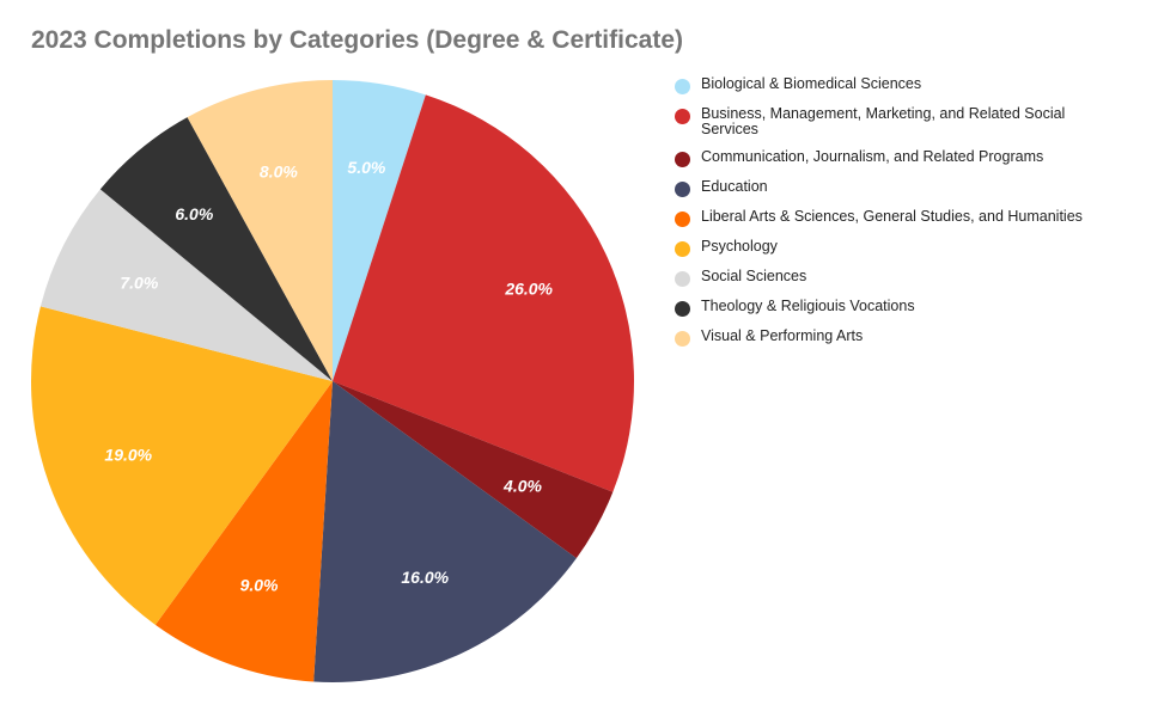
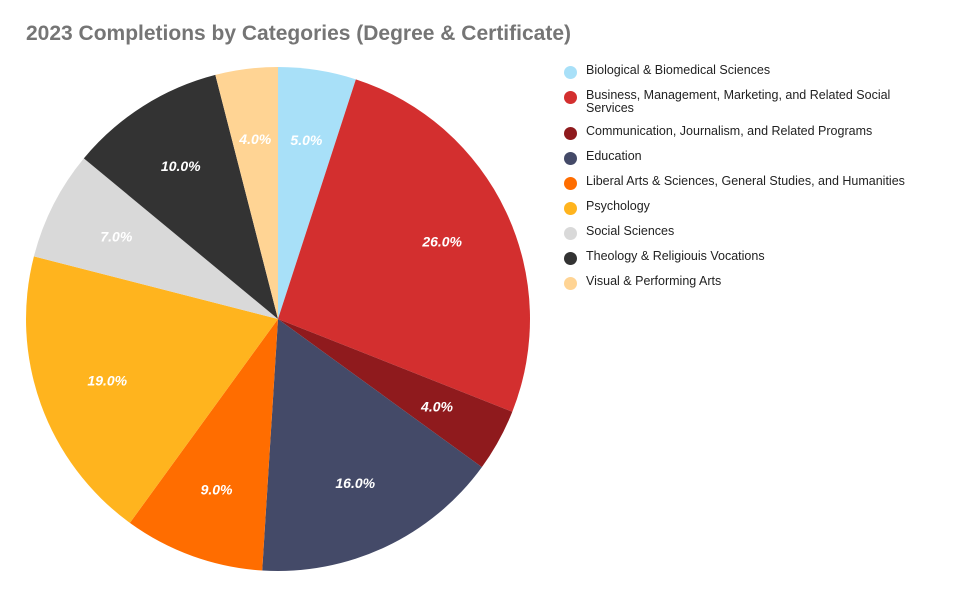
Theology & Religiouis Vocations: 6.0% -> 10.0%
Visual & Performing Arts: 8.0% -> 4.0%
